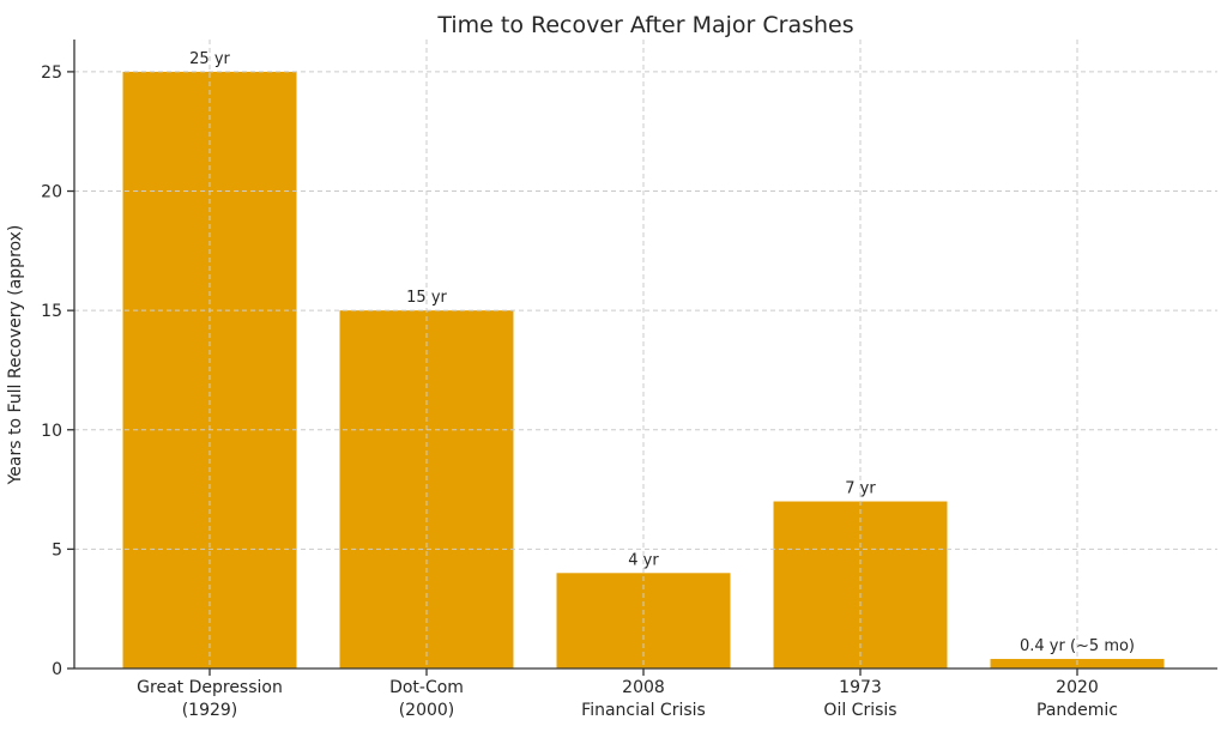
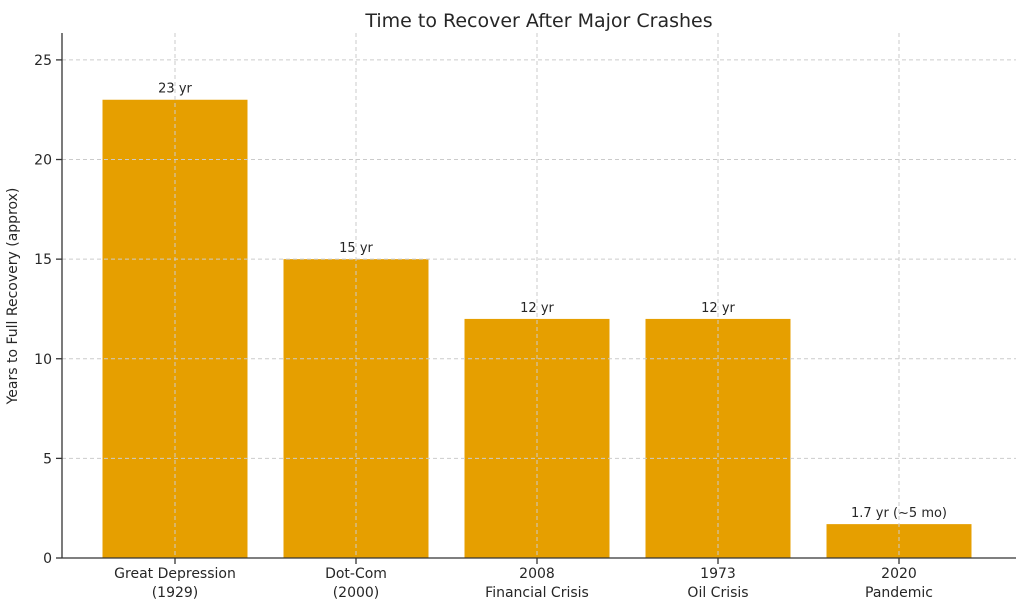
Great Depression (1929): 25 -> 23
2008 Financial Crisis: 4 -> 12
1973 Oil Crisis: 7 -> 12
2020 Pandemic: 0.4 -> 1.7
